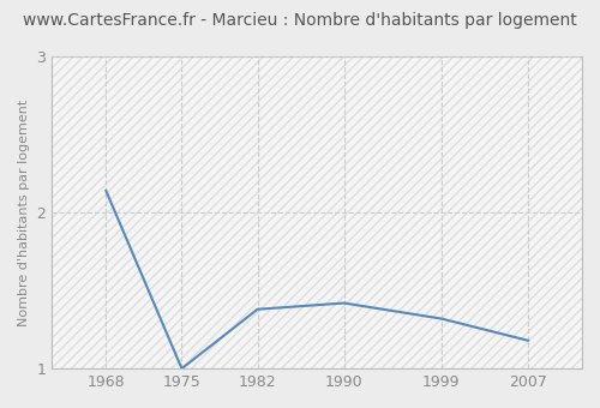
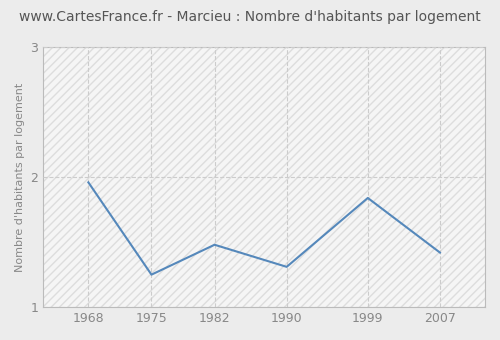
1968: 2.14 -> 1.96
1975: 1.00 -> 1.25
1982: 1.38 -> 1.48
1990: 1.42 -> 1.31
1999: 1.32 -> 1.84
2007: 1.18 -> 1.42
